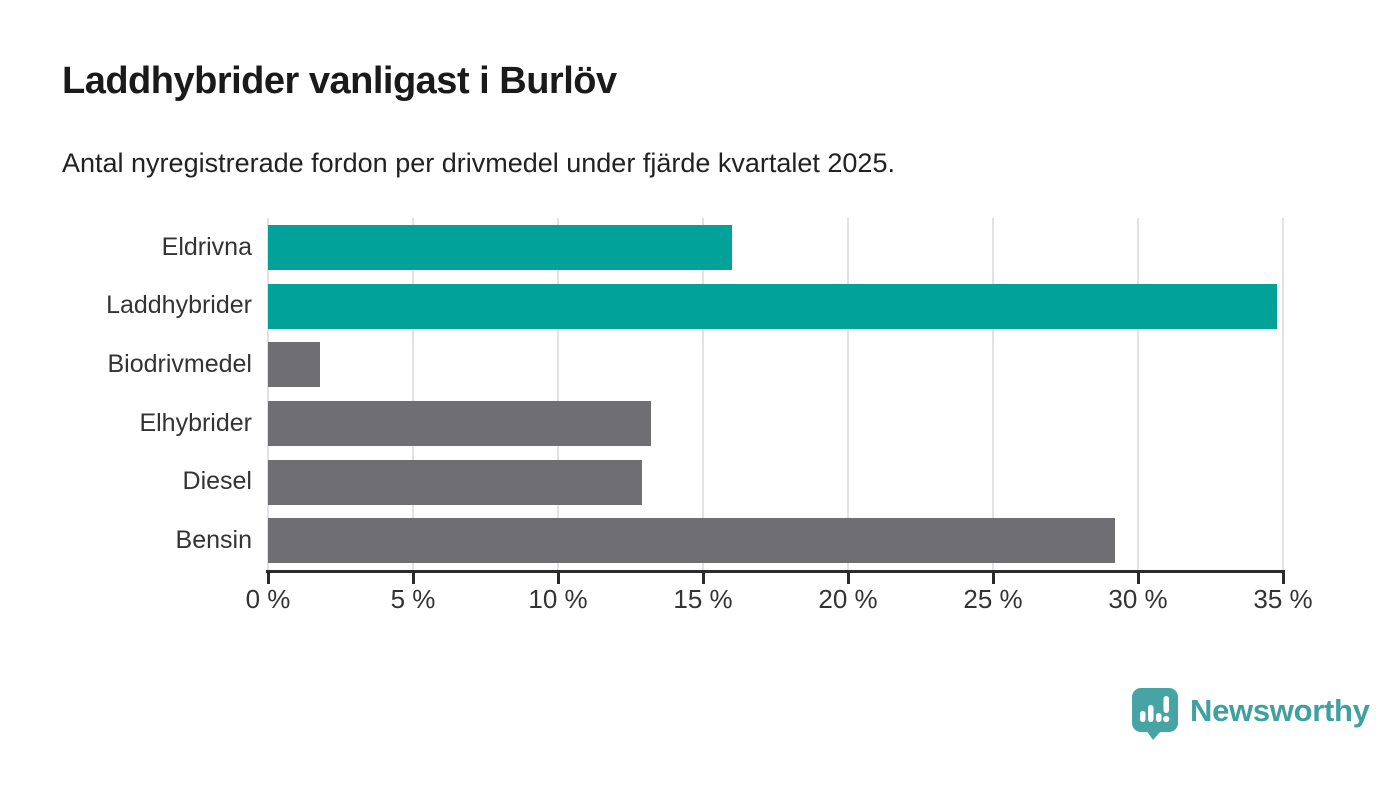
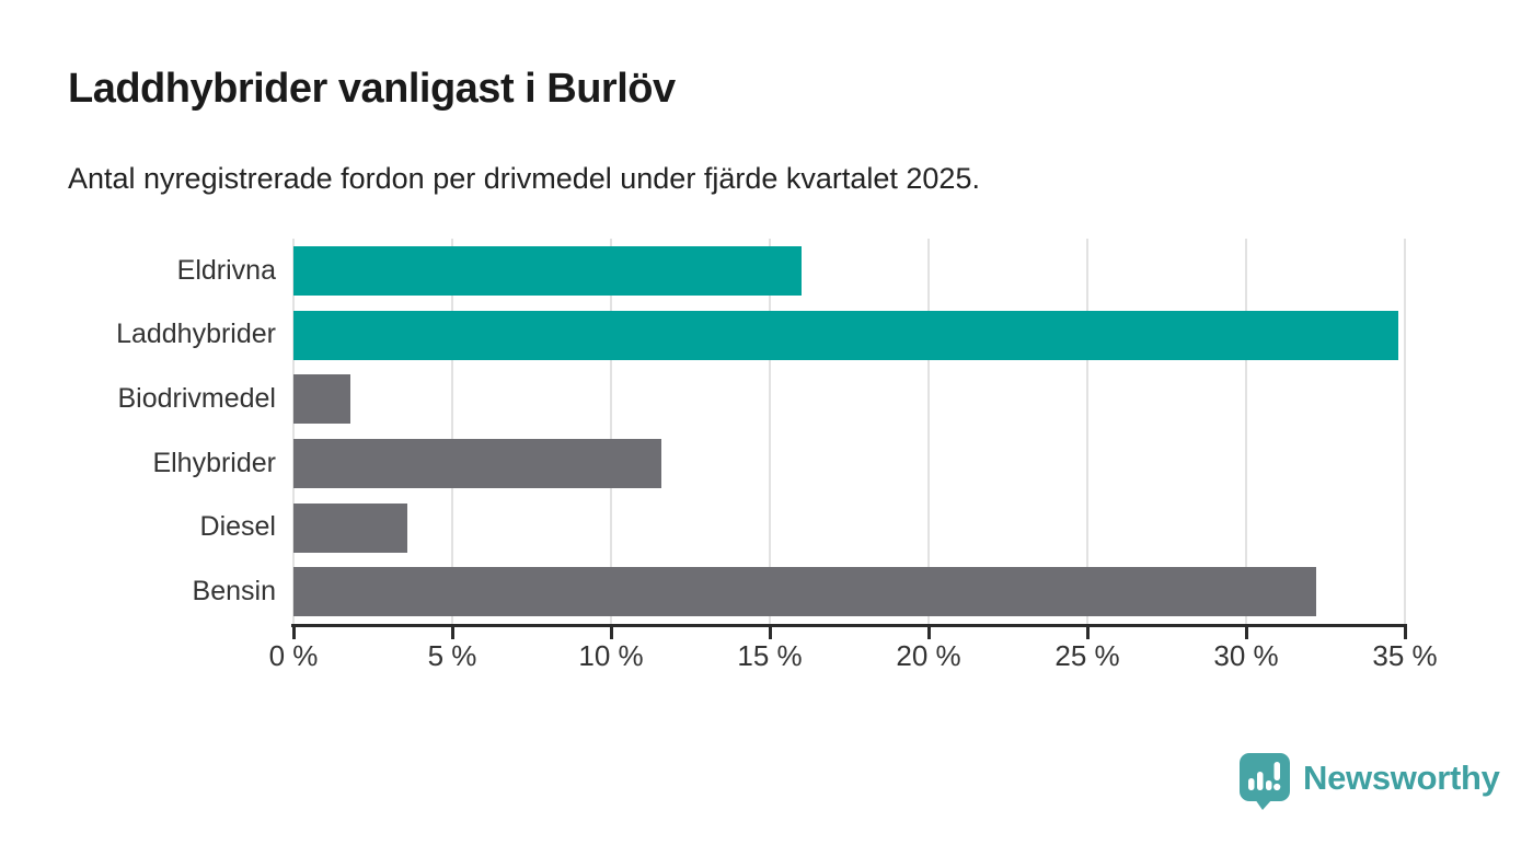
Elhybrider: 13.2% -> 11.6%
Diesel: 12.9% -> 3.6%
Bensin: 29.2% -> 32.2%
